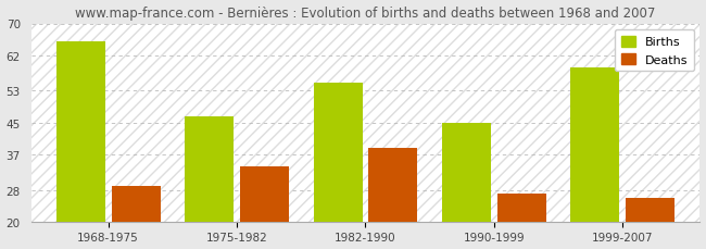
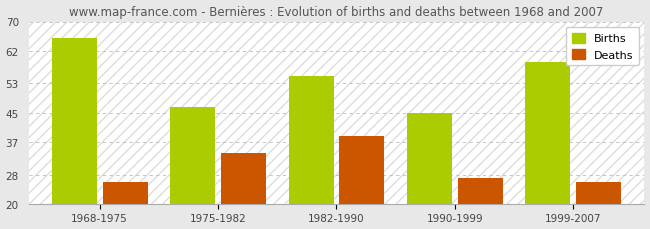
Deaths/1968-1975: 29.0 -> 26.0
